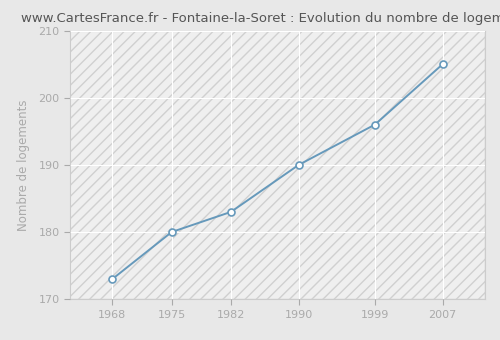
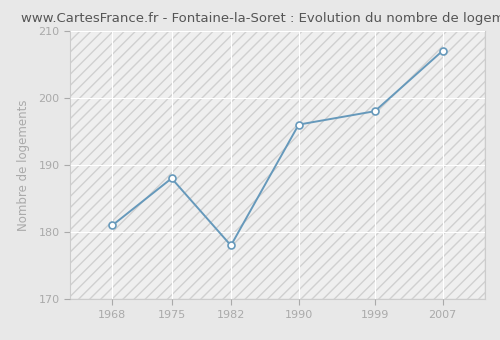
1968: 173 -> 181
1975: 180 -> 188
1982: 183 -> 178
1990: 190 -> 196
1999: 196 -> 198
2007: 205 -> 207
